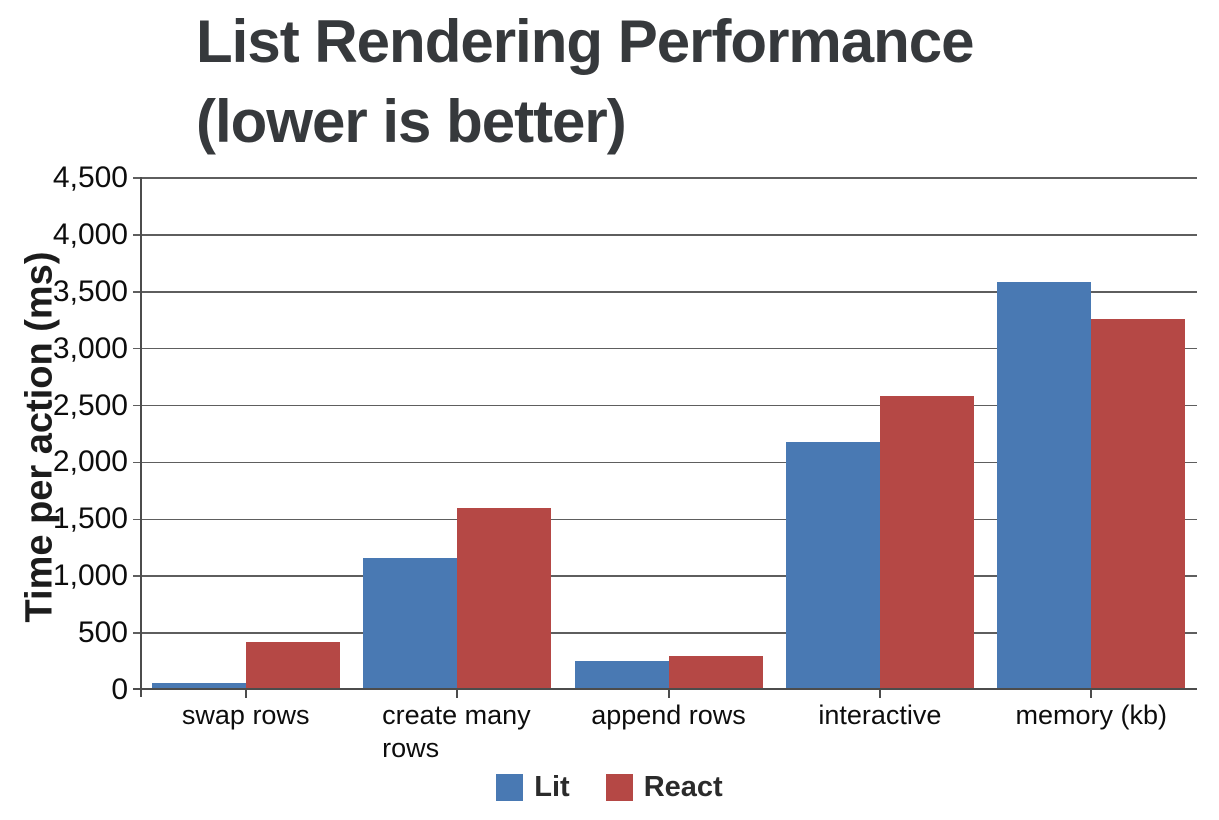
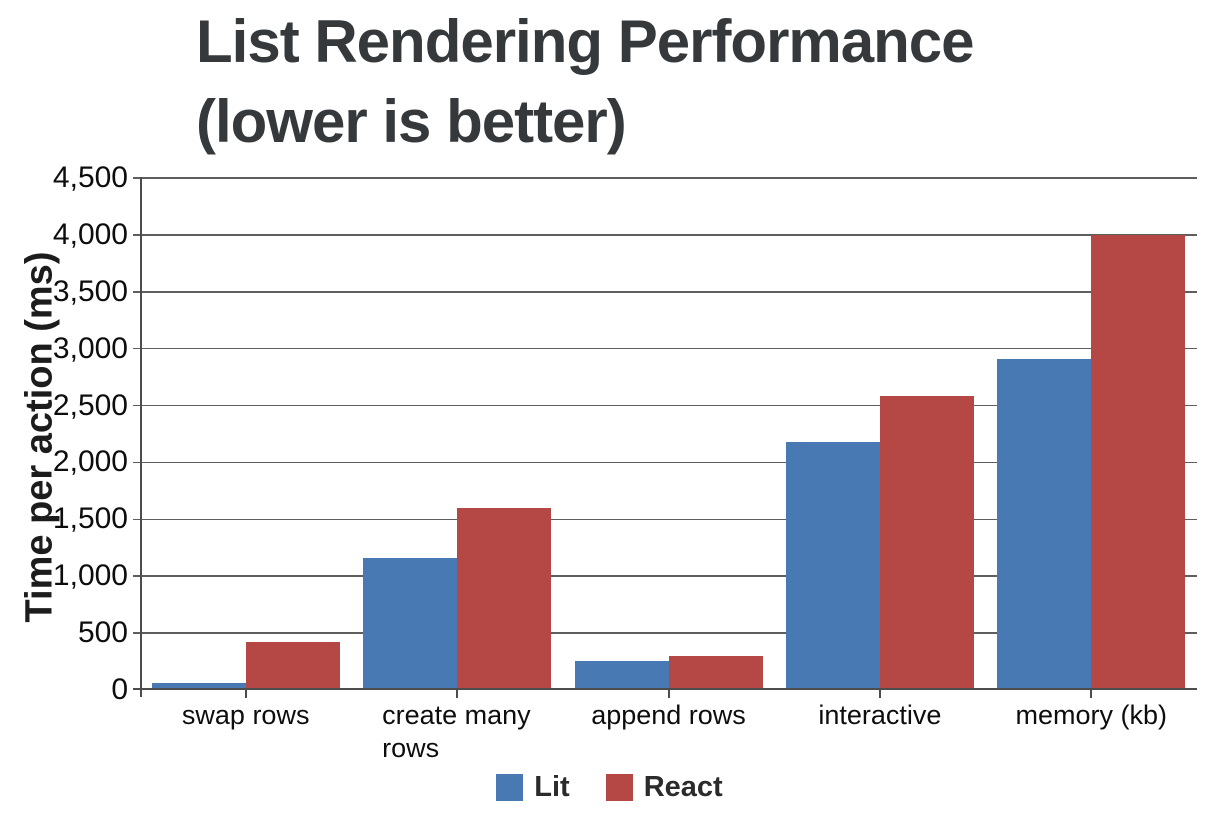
Lit/memory (kb): 3580 -> 2900
React/memory (kb): 3260 -> 4000
